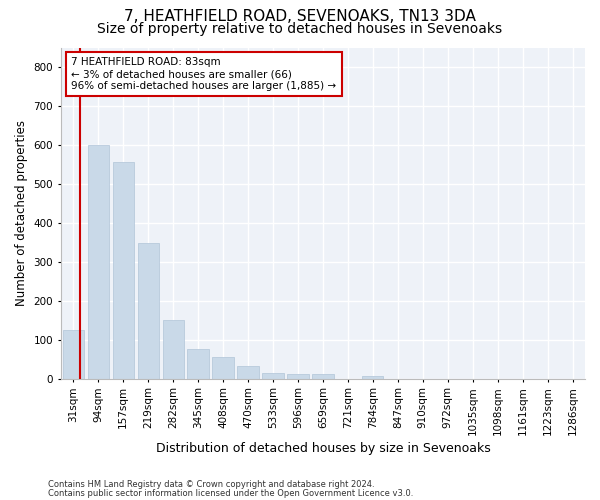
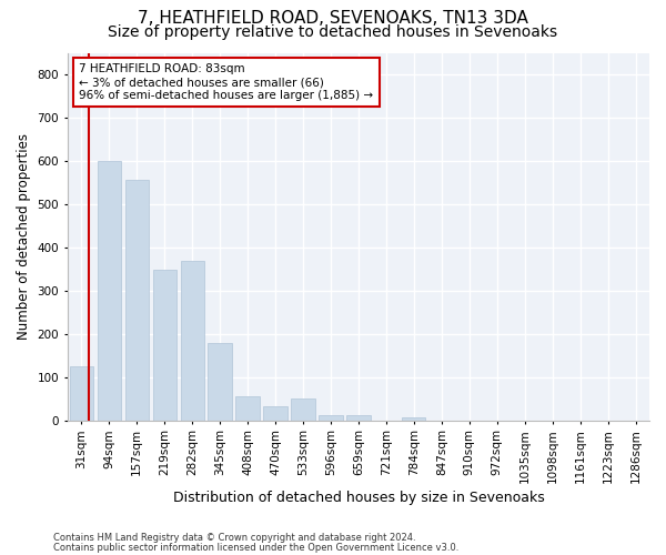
282sqm: 150 -> 370
345sqm: 75 -> 180
533sqm: 15 -> 50
